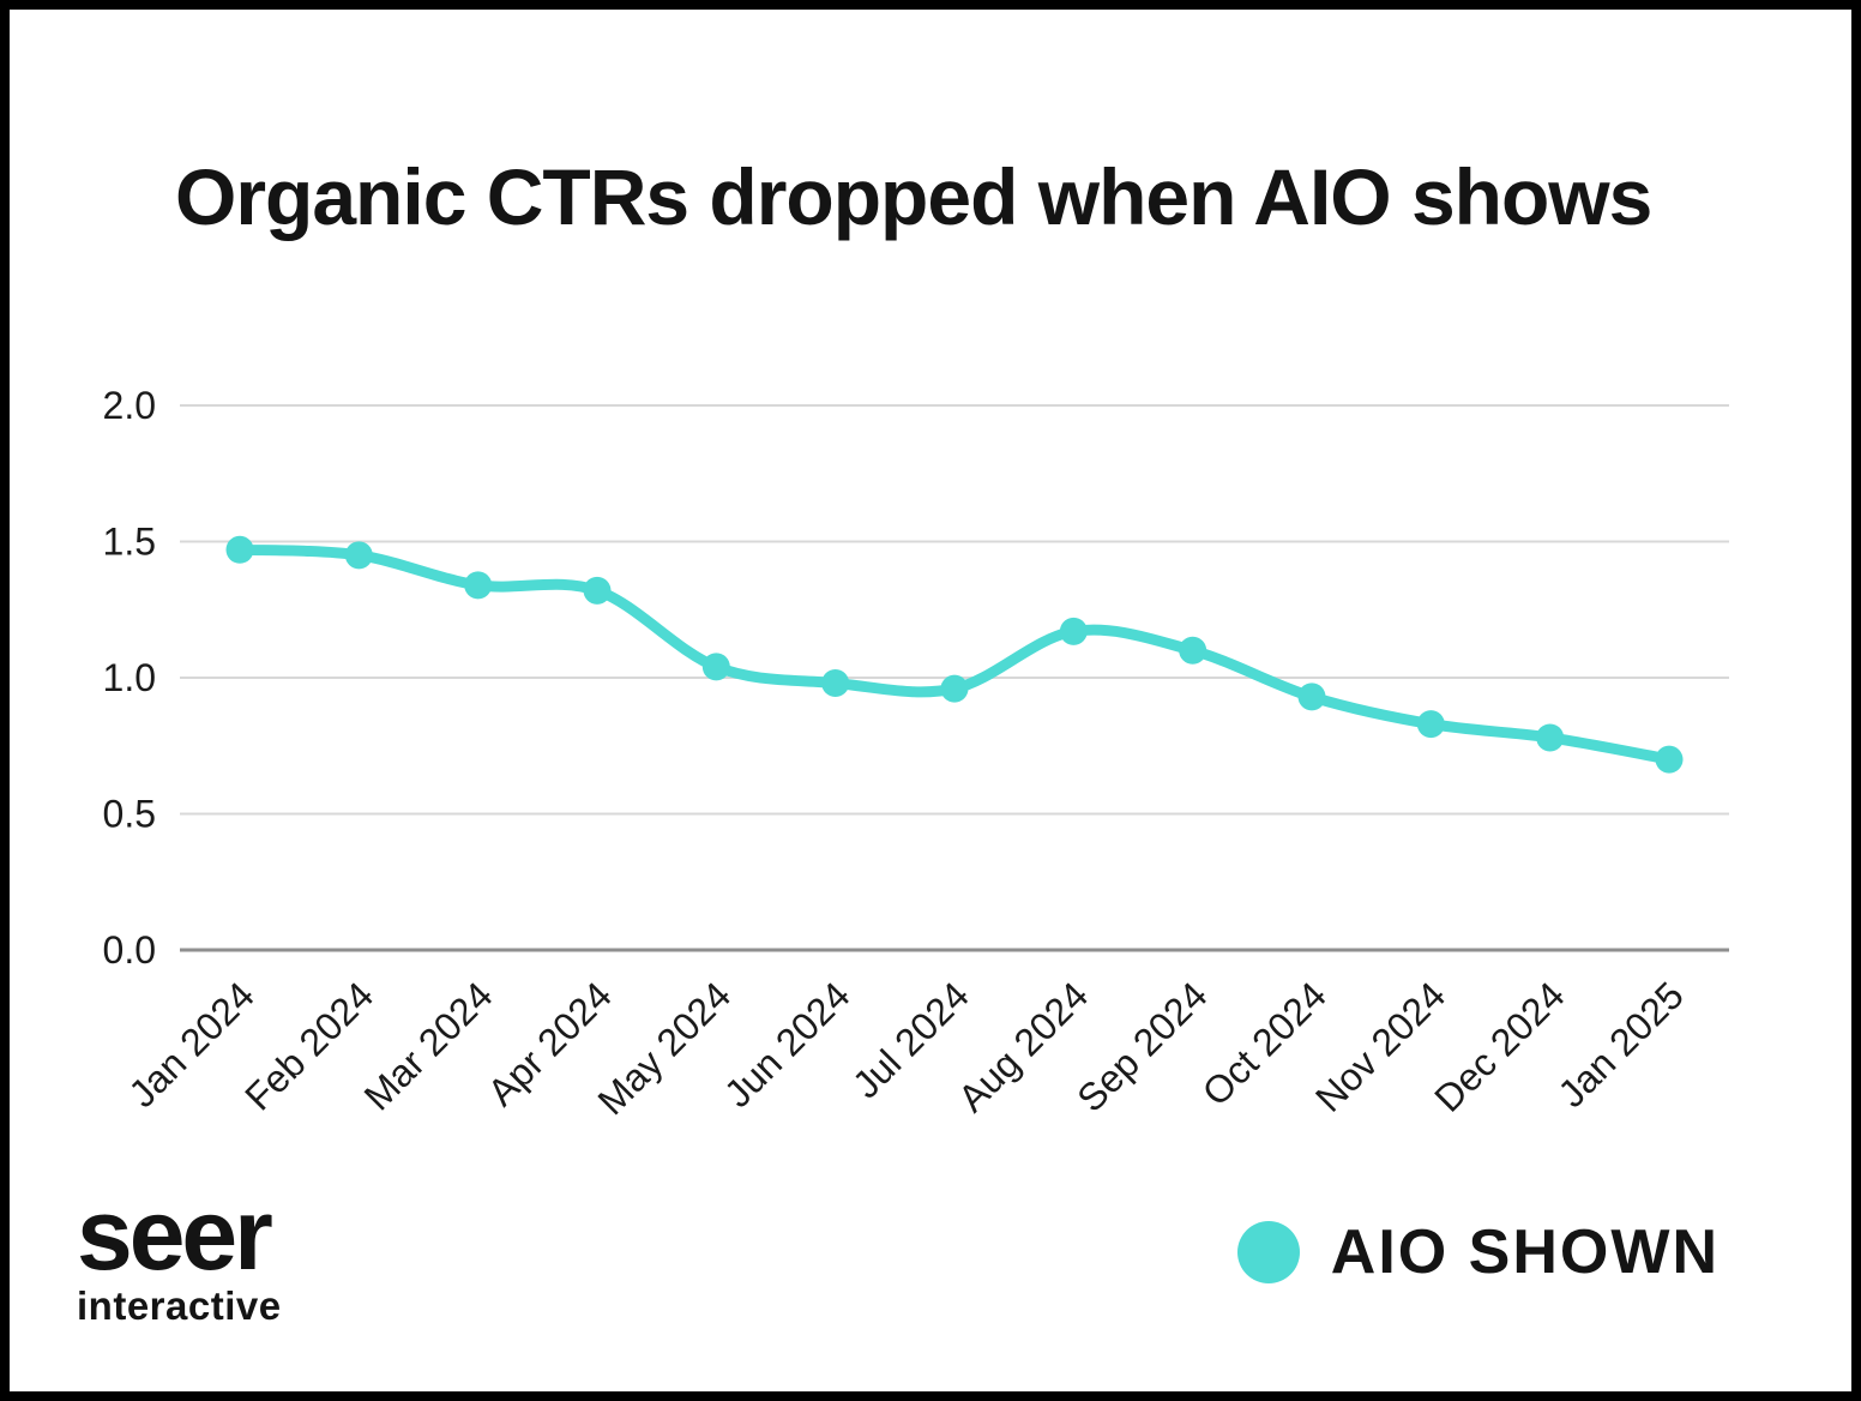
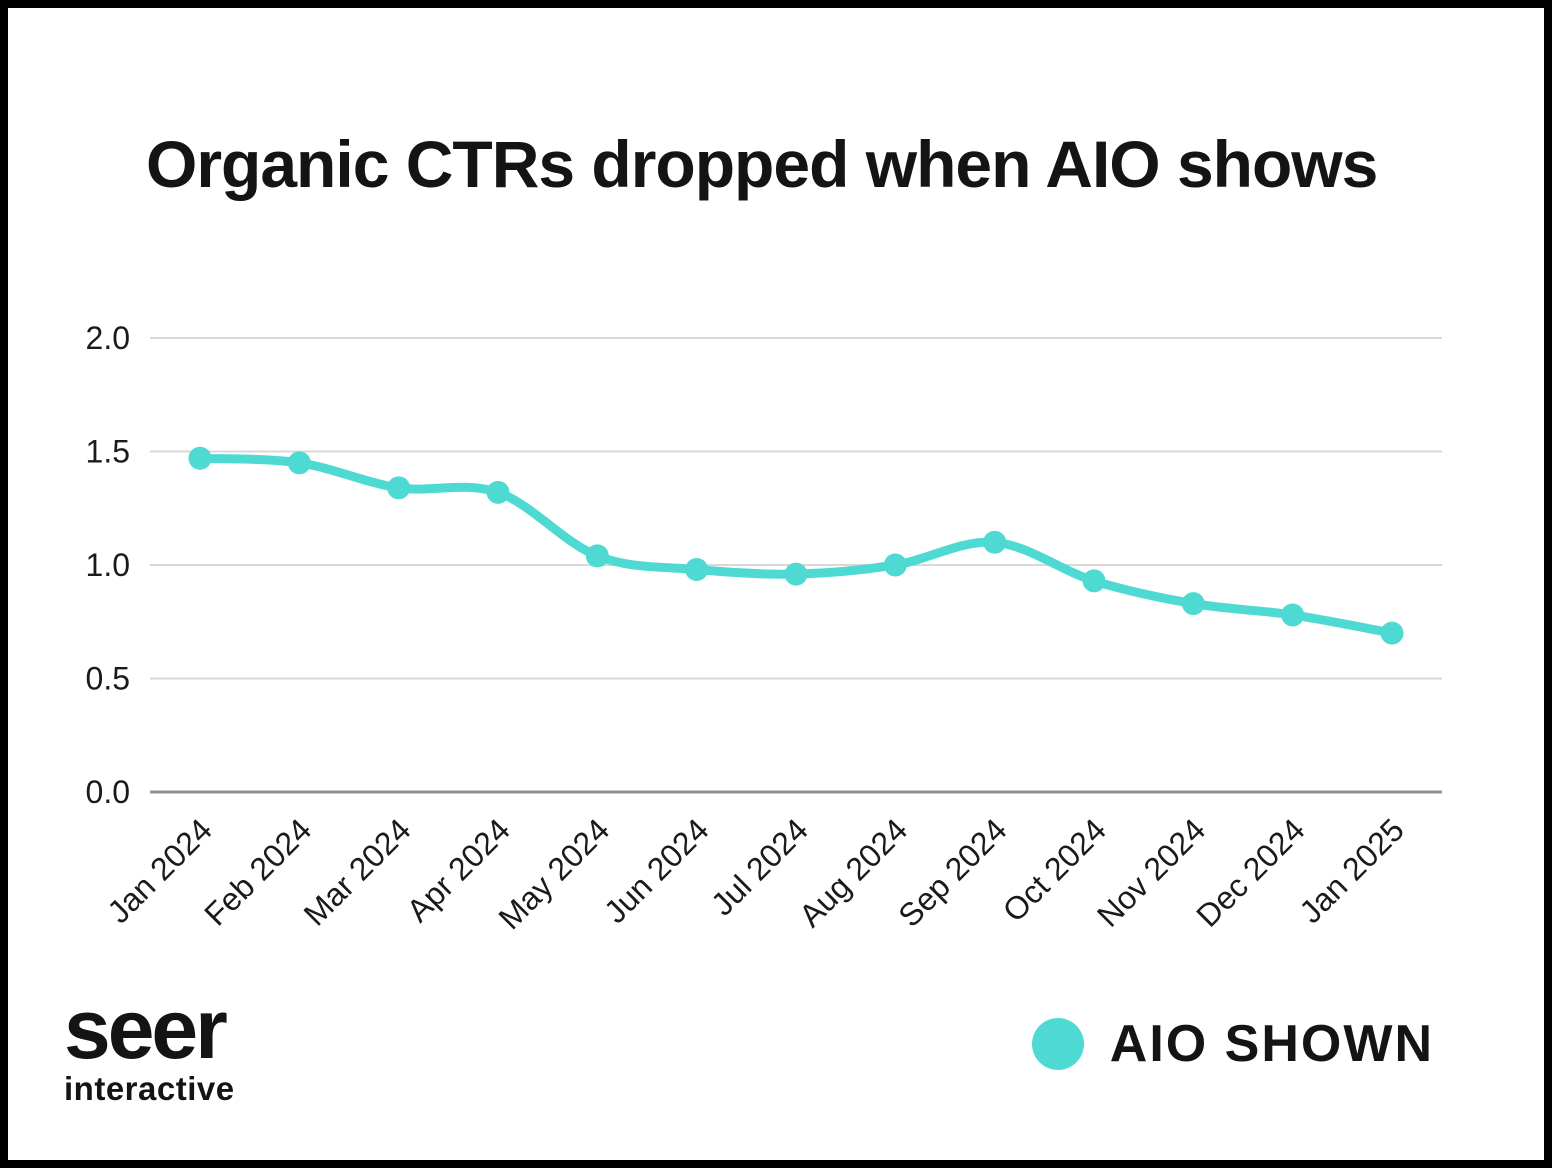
Aug 2024: 1.17 -> 1.00
